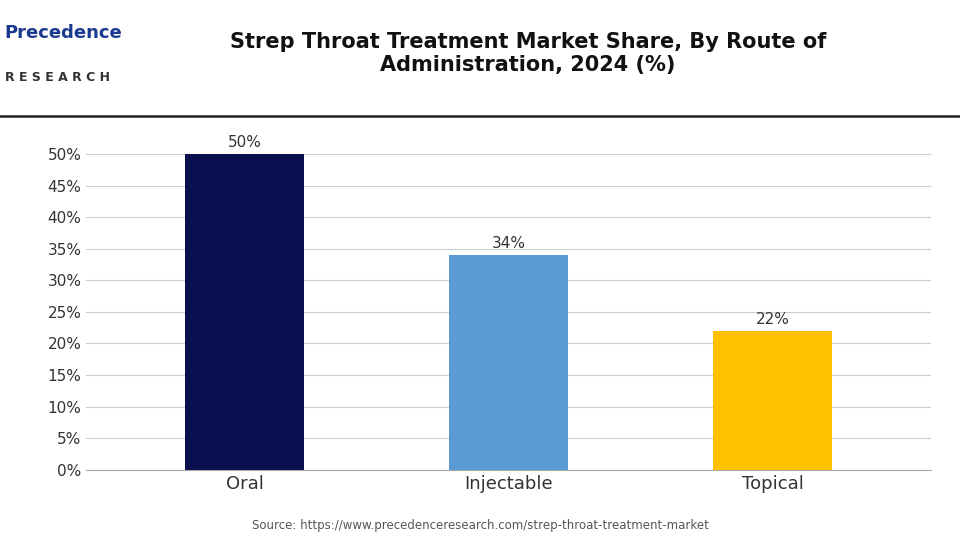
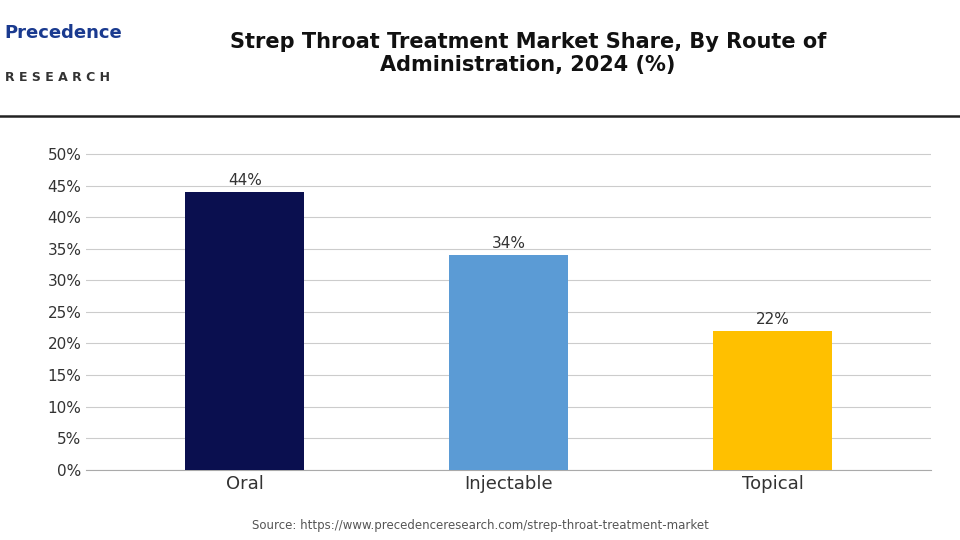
Oral: 50% -> 44%
